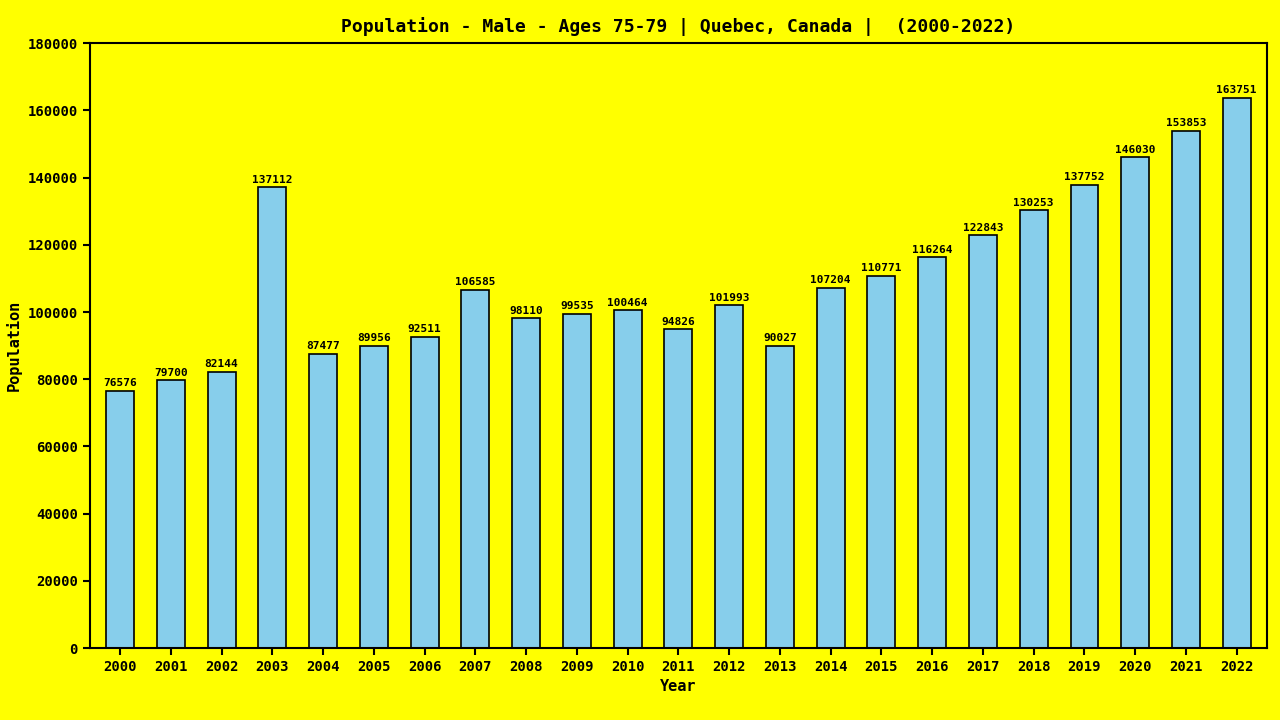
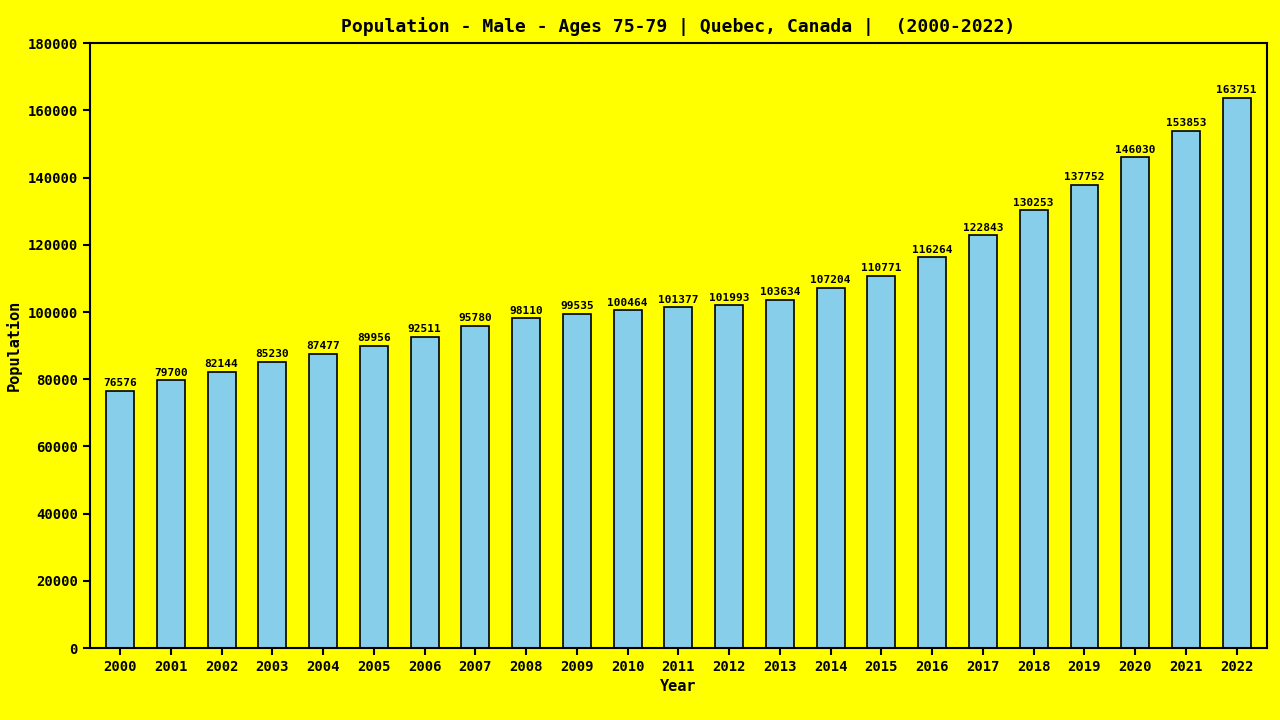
2003: 137112 -> 85230
2007: 106585 -> 95780
2011: 94826 -> 101377
2013: 90027 -> 103634
